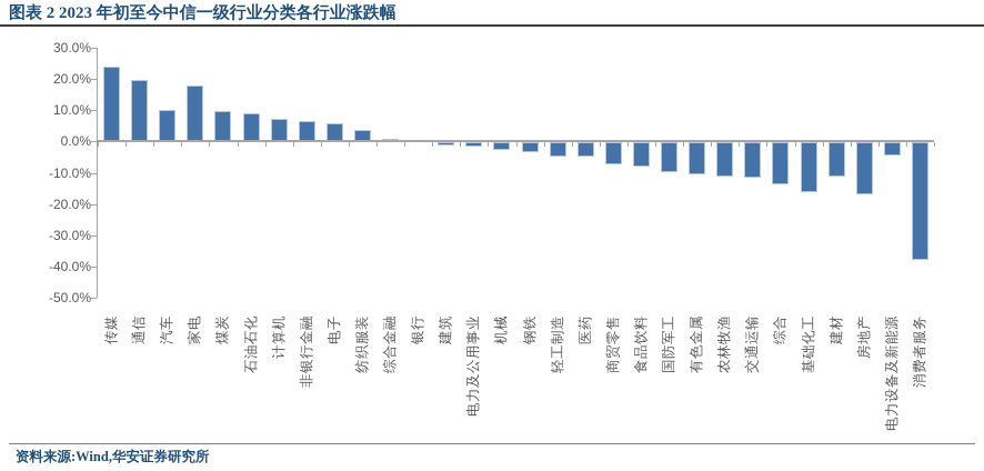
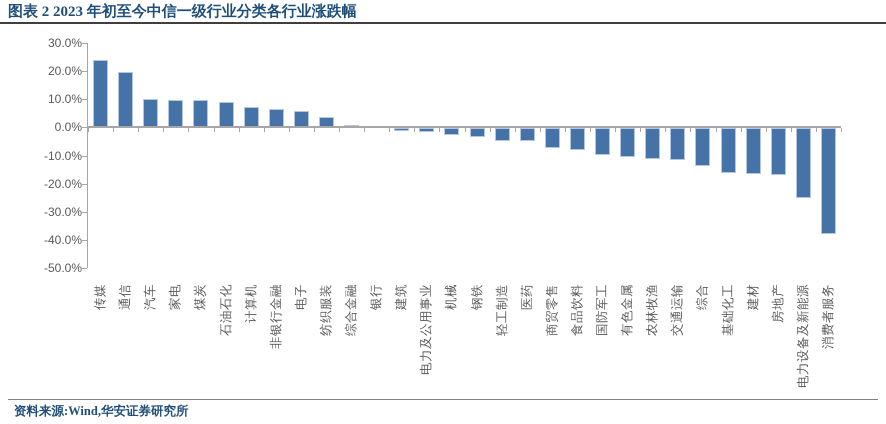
家电: 18% -> 10%
建材: -11% -> -16%
电力设备及新能源: -4% -> -25%
